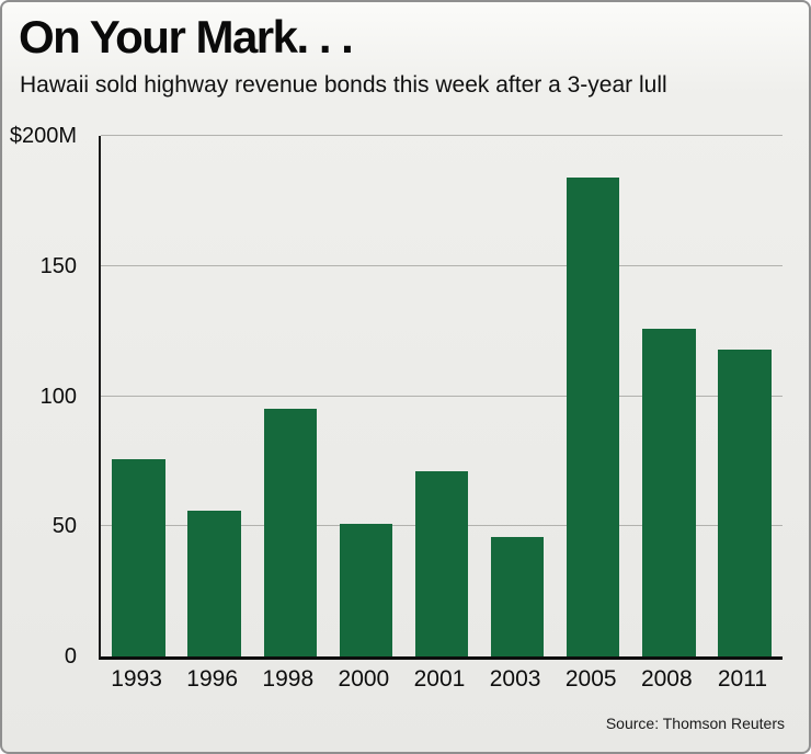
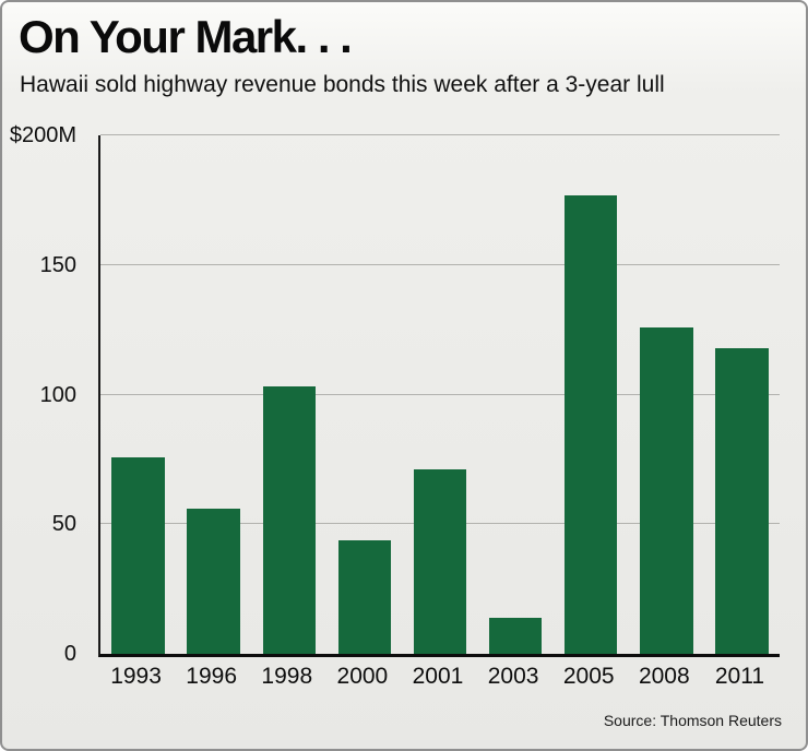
1998: $95M -> $103M
2000: $51M -> $44M
2003: $46M -> $14M
2005: $184M -> $177M
